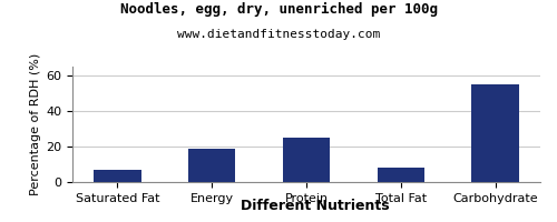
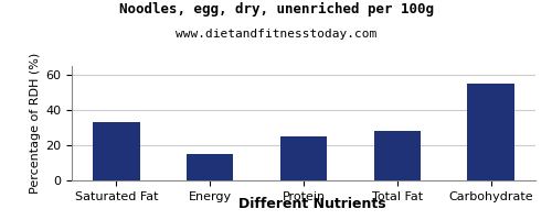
Saturated Fat: 7 -> 33
Energy: 19 -> 15
Total Fat: 8 -> 28
